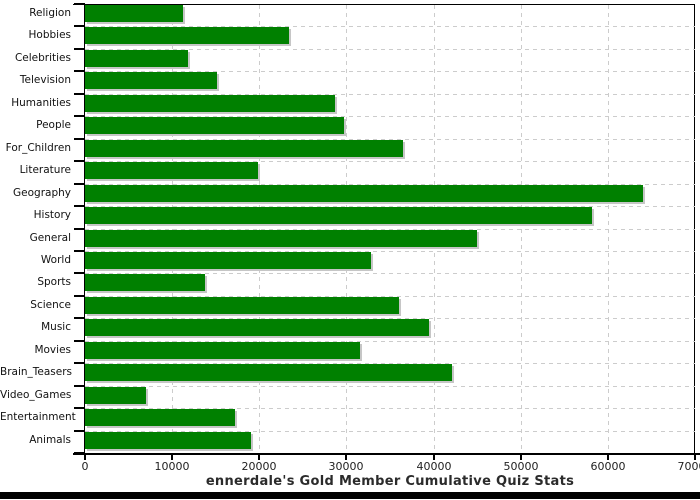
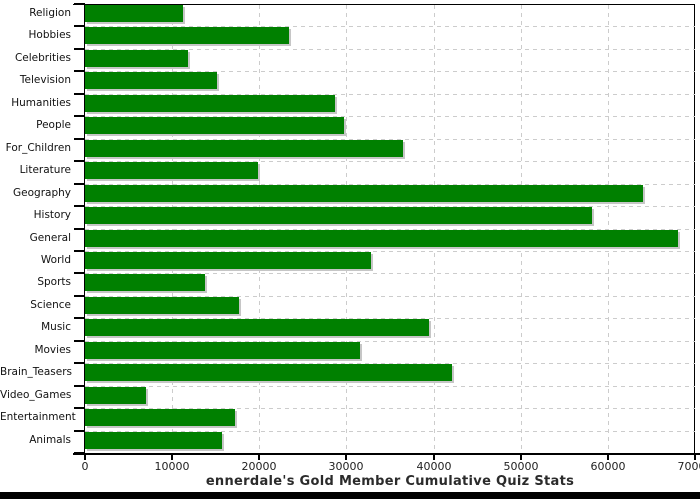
General: 45000 -> 68000
Science: 36000 -> 18000
Animals: 19000 -> 16000
